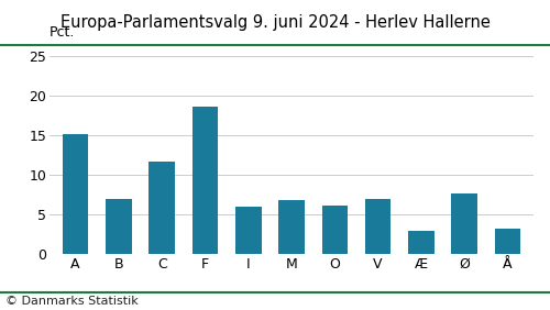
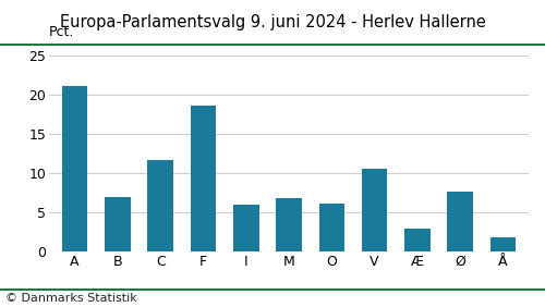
A: 15.2 -> 21.1
V: 7.0 -> 10.5
Å: 3.2 -> 1.8
